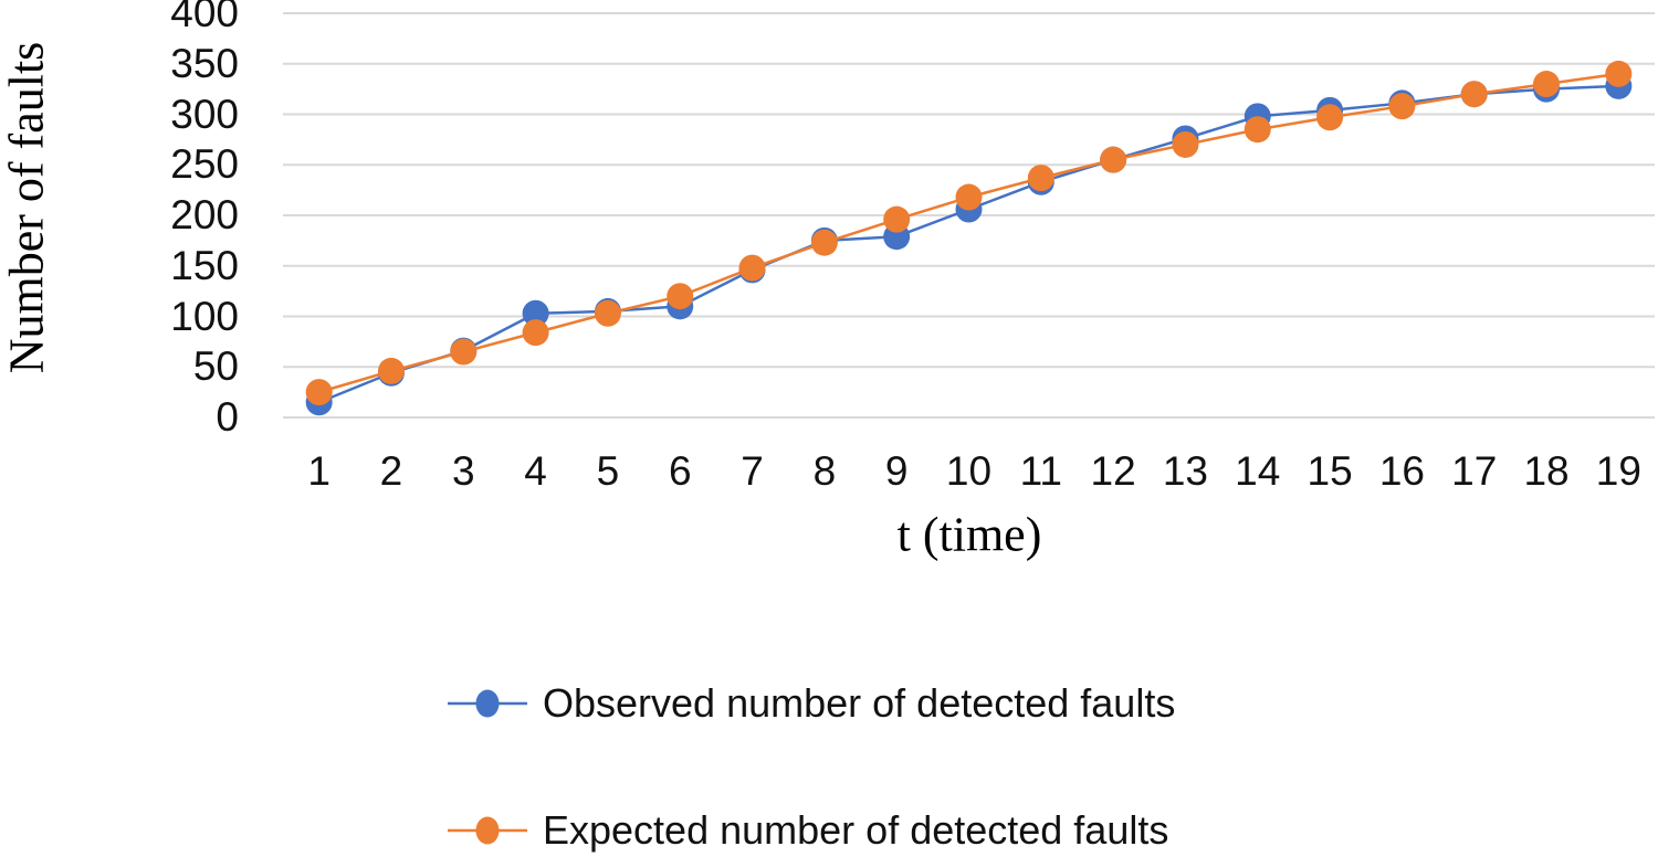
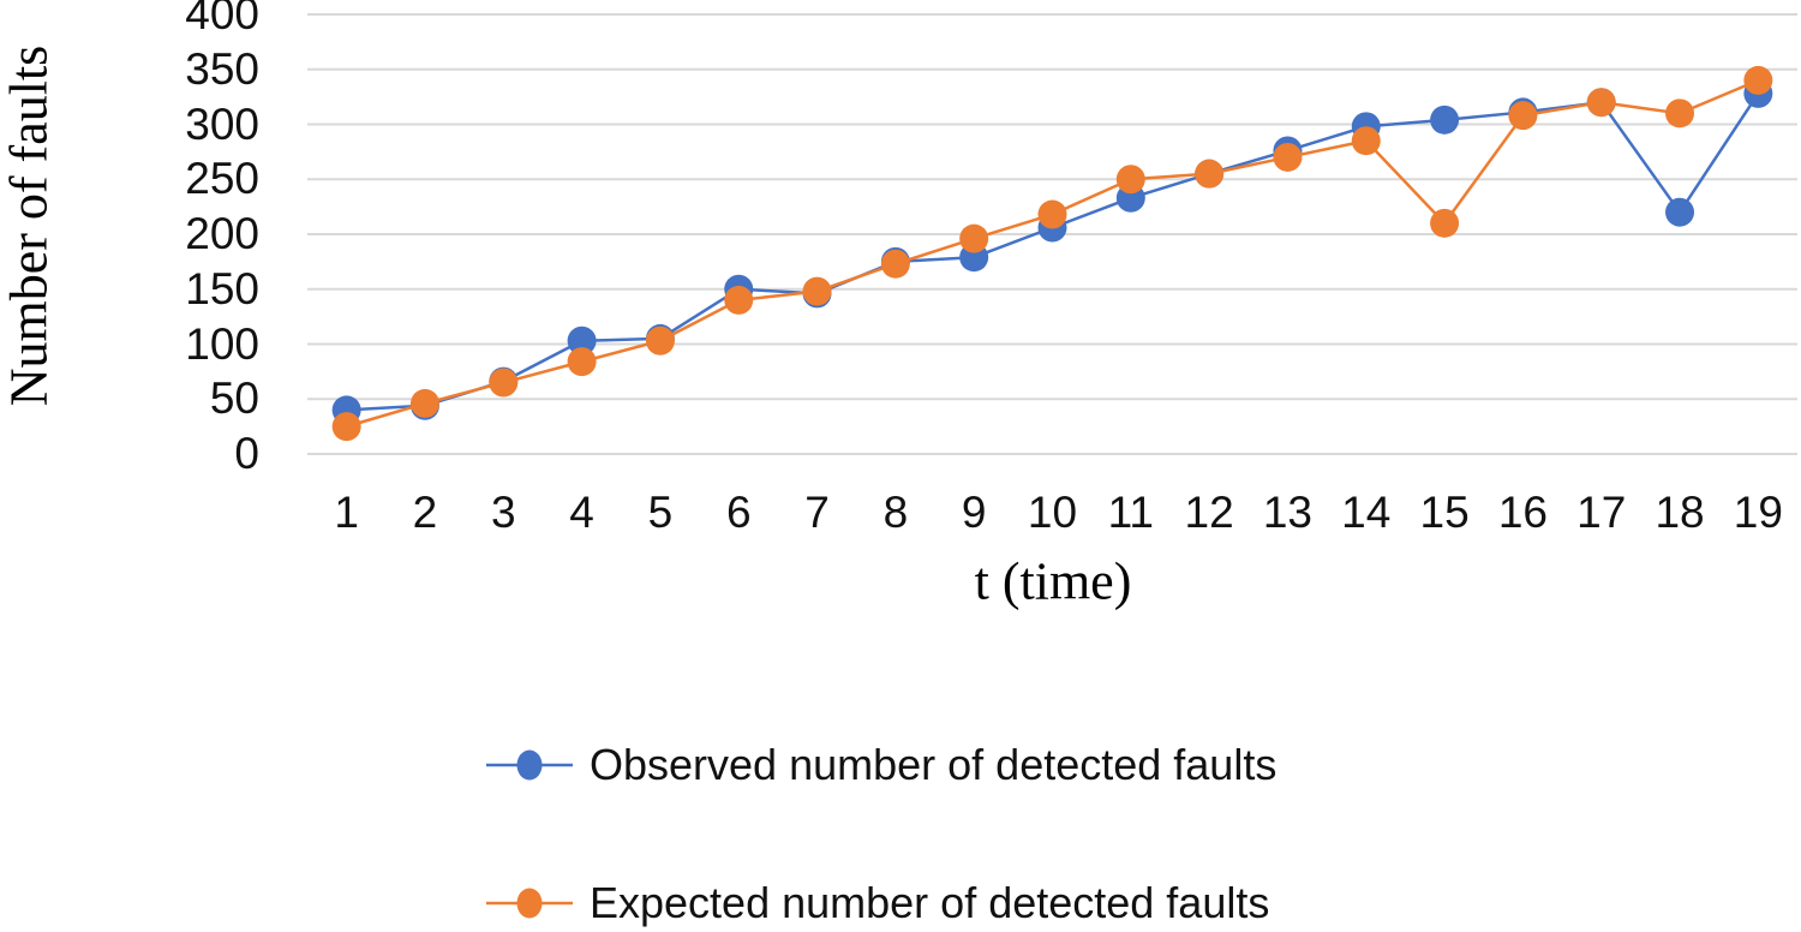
Observed number of detected faults/1: 20 -> 40
Observed number of detected faults/6: 110 -> 150
Expected number of detected faults/6: 120 -> 140
Expected number of detected faults/11: 240 -> 250
Expected number of detected faults/15: 300 -> 210
Observed number of detected faults/18: 320 -> 220
Expected number of detected faults/18: 330 -> 310
